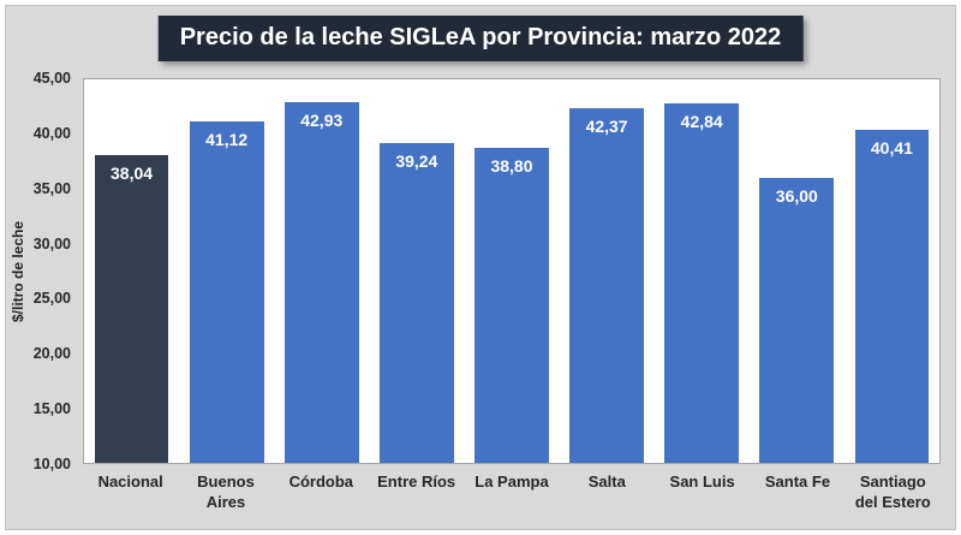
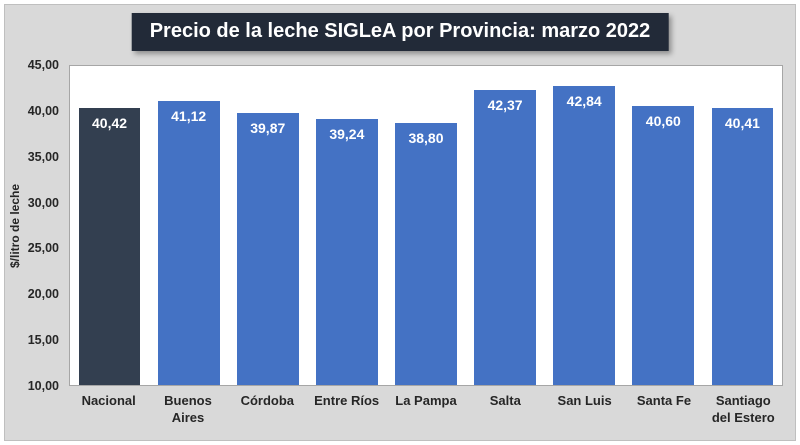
Nacional: 38,04 -> 40,42
Córdoba: 42,93 -> 39,87
Santa Fe: 36,00 -> 40,60
